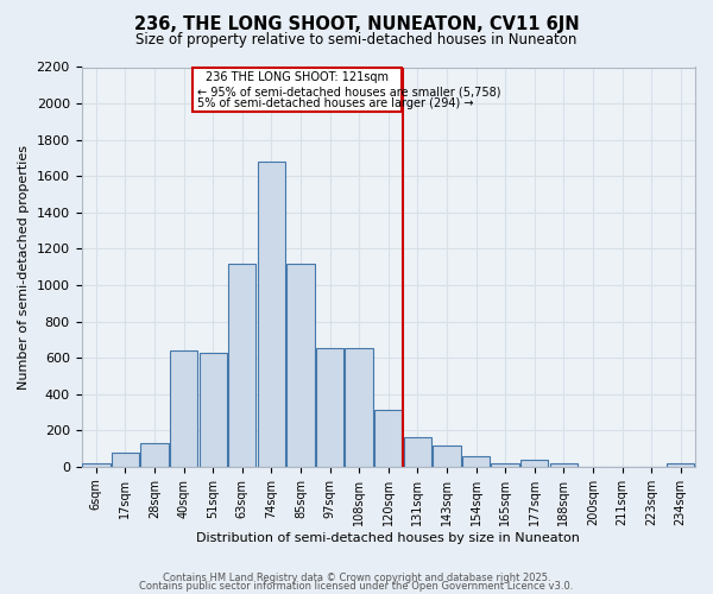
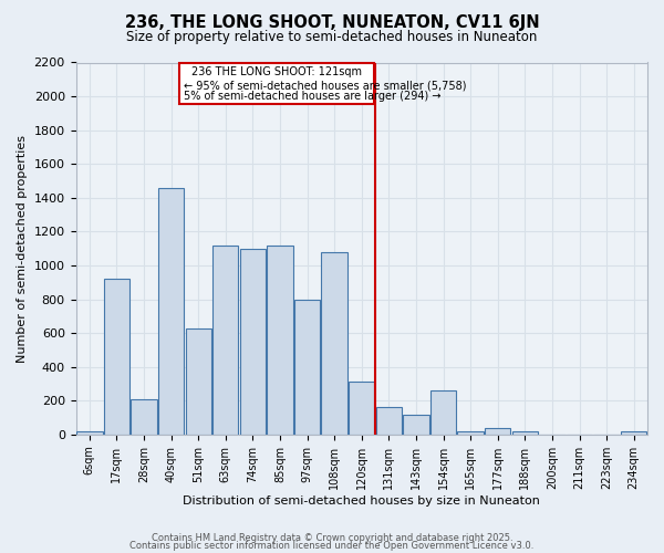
17sqm: 80 -> 920
28sqm: 130 -> 210
40sqm: 640 -> 1460
74sqm: 1680 -> 1100
97sqm: 650 -> 800
108sqm: 650 -> 1080
154sqm: 60 -> 260
